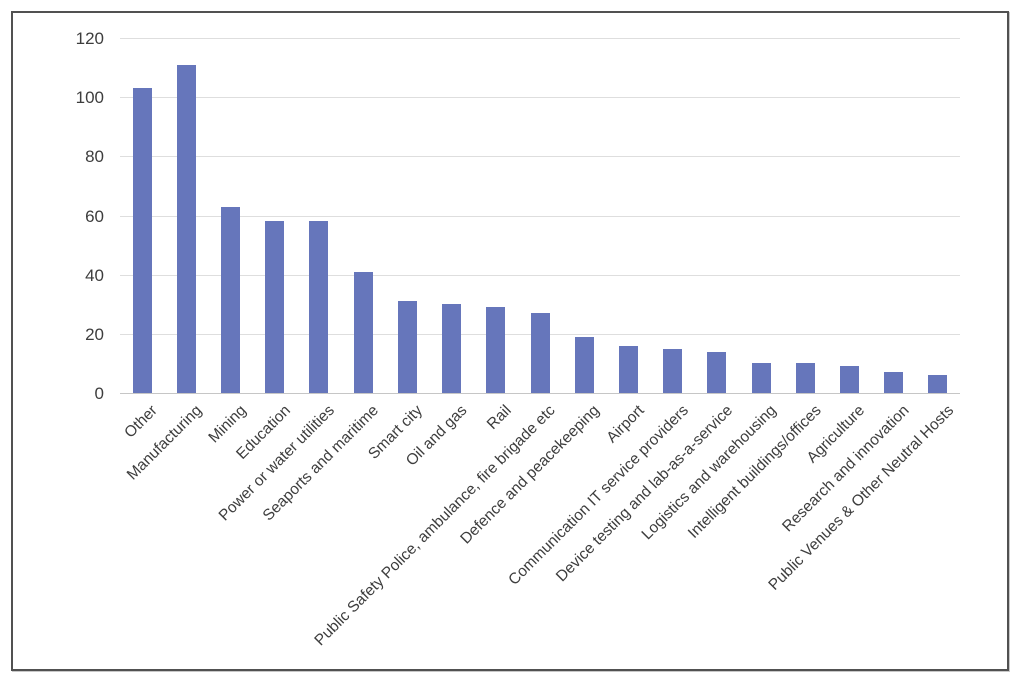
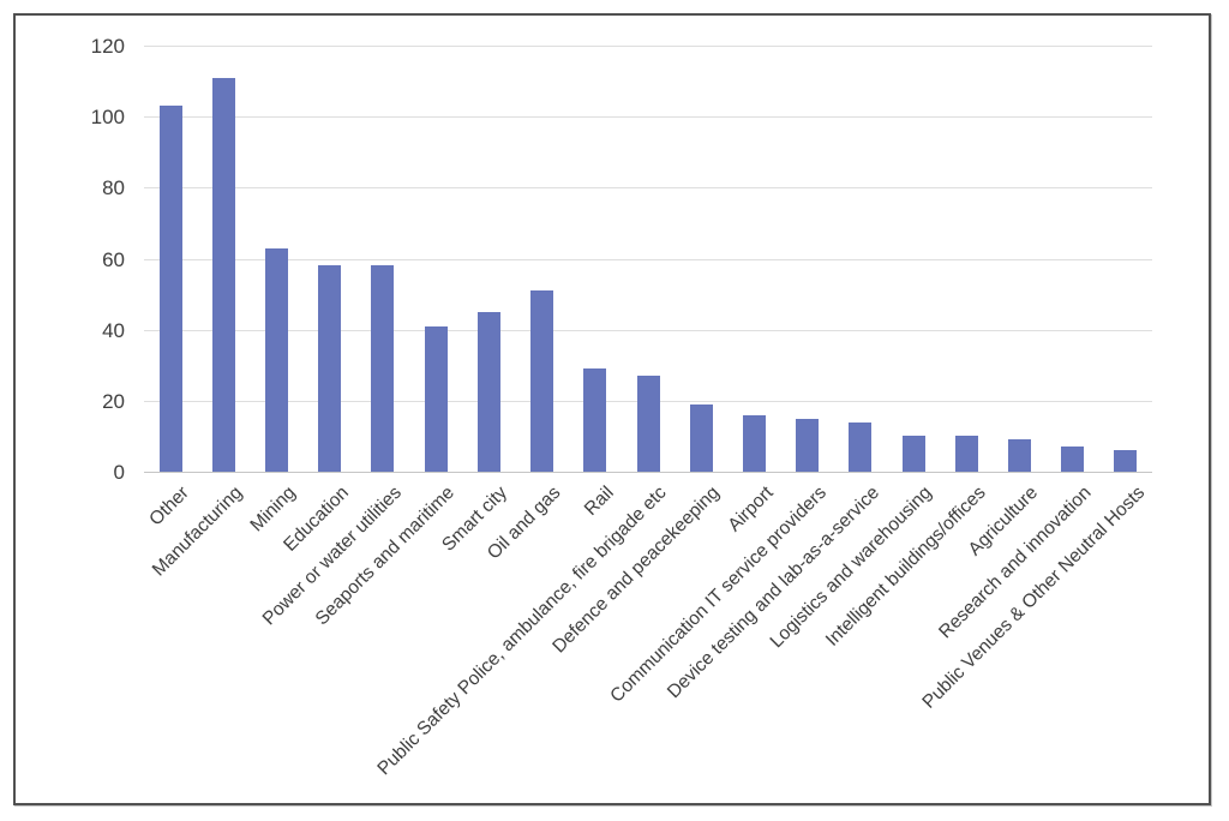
Smart city: 31 -> 45
Oil and gas: 30 -> 51
